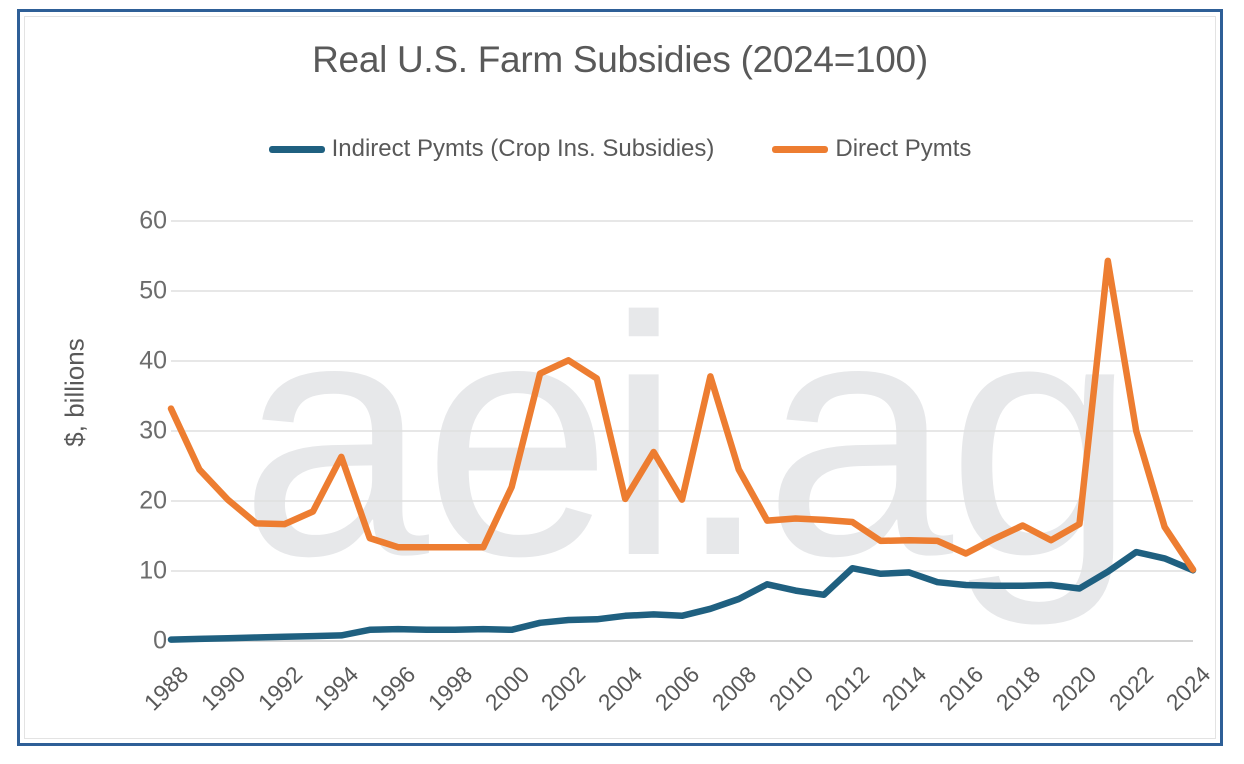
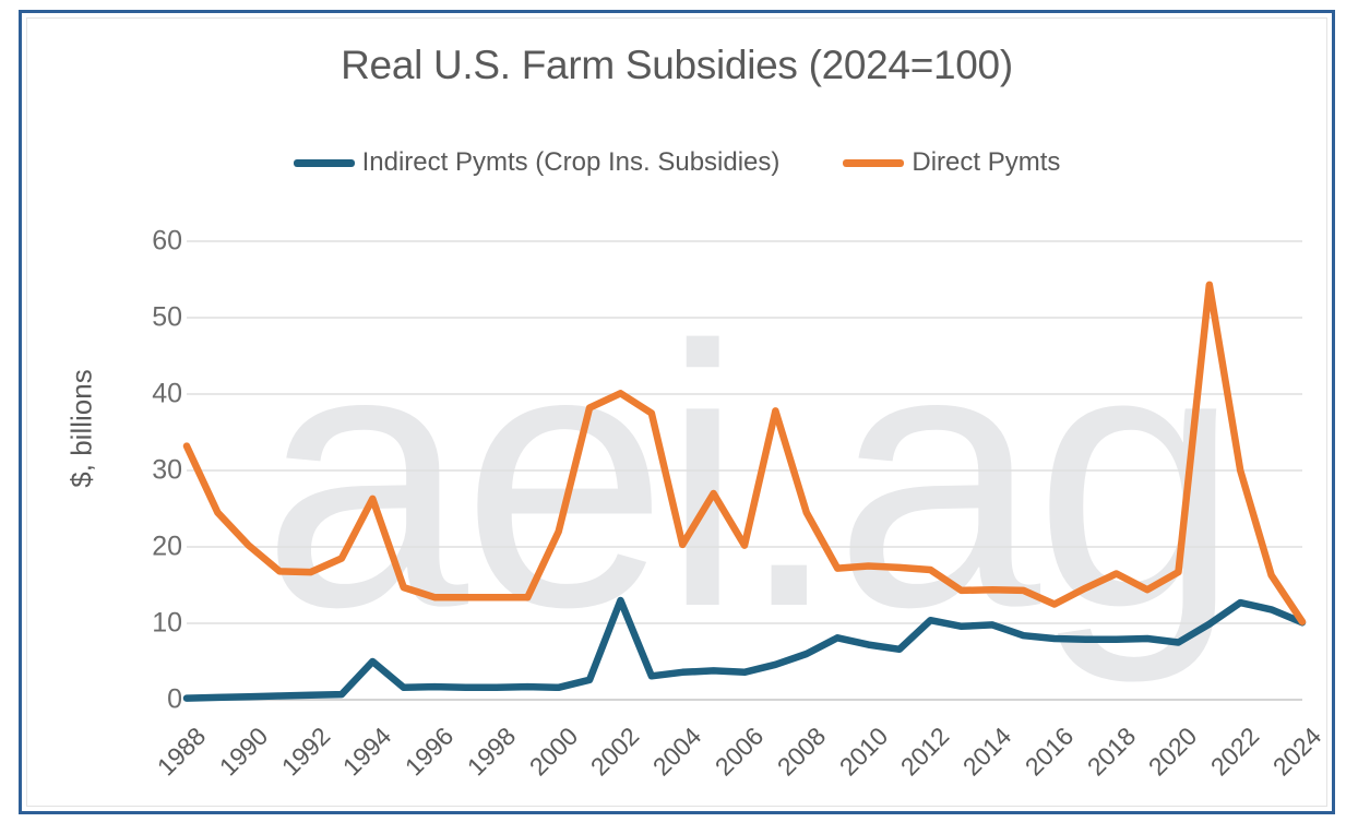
Indirect Pymts (Crop Ins. Subsidies)/1994: 1 -> 5
Indirect Pymts (Crop Ins. Subsidies)/2002: 3 -> 13
